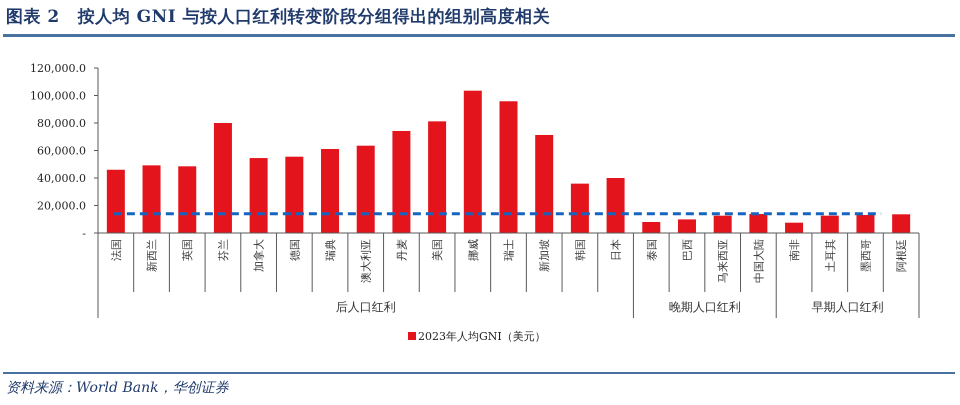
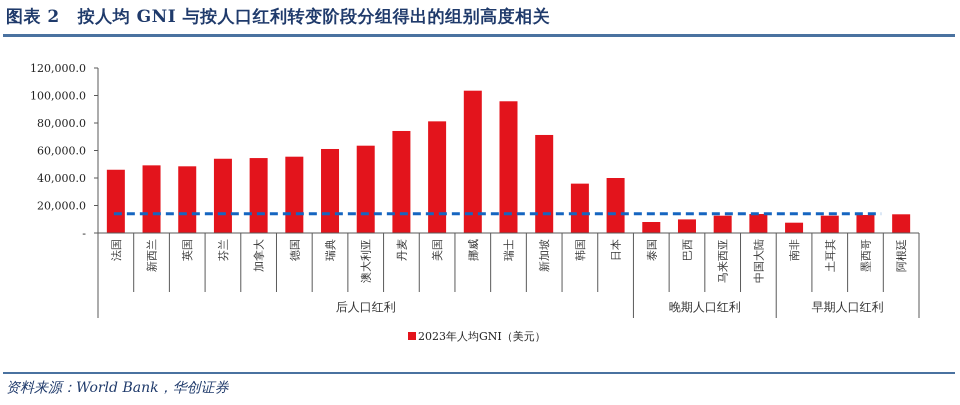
芬兰: 80000 -> 54000
